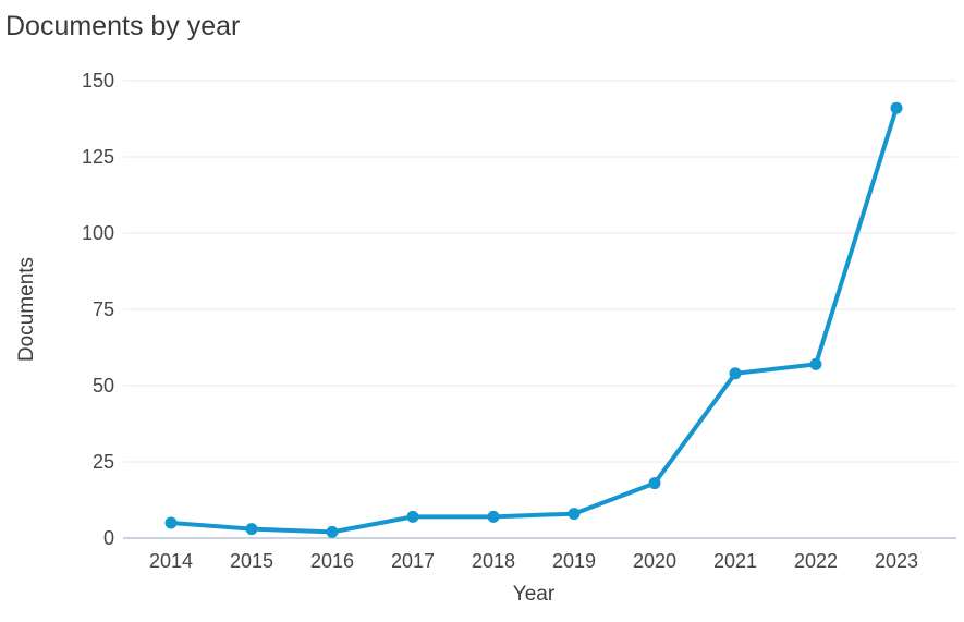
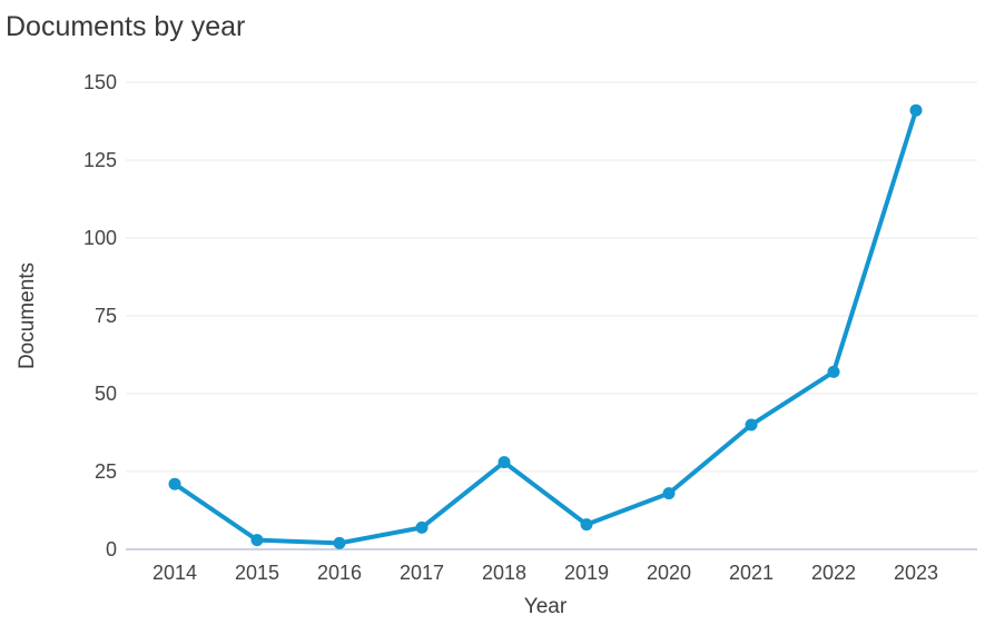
2014: 5 -> 21
2018: 7 -> 28
2021: 54 -> 40
